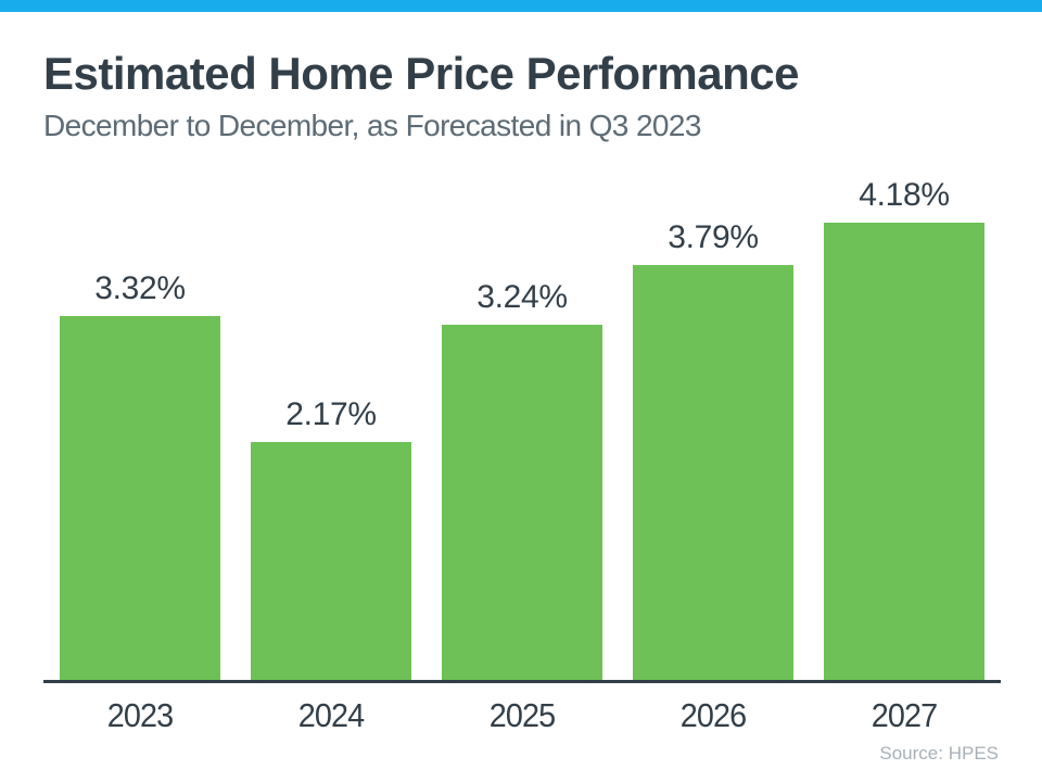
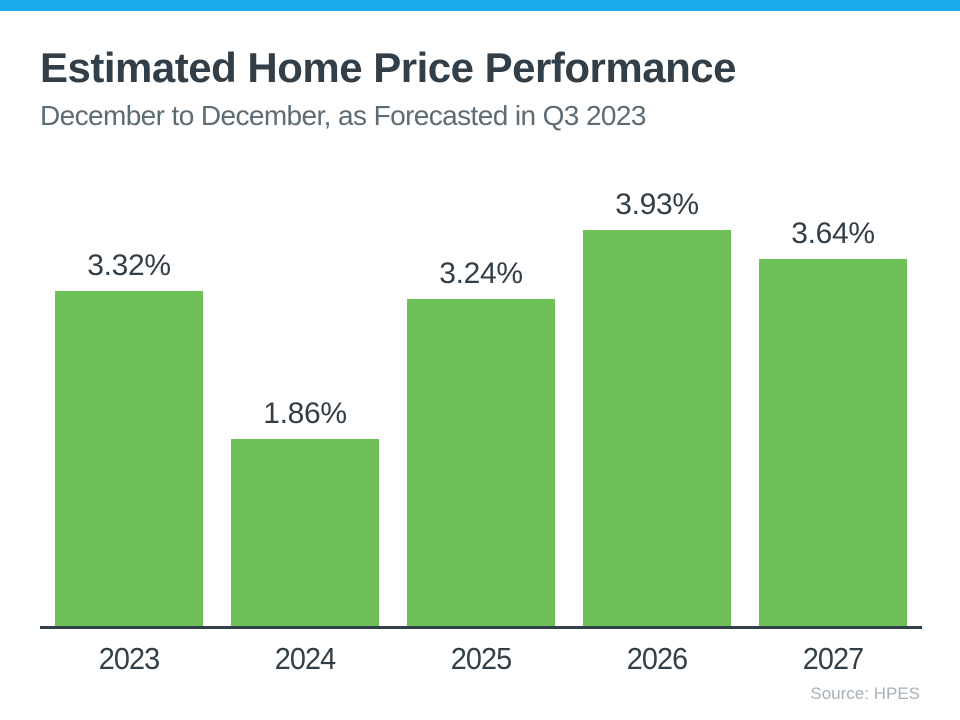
2024: 2.17% -> 1.86%
2026: 3.79% -> 3.93%
2027: 4.18% -> 3.64%
